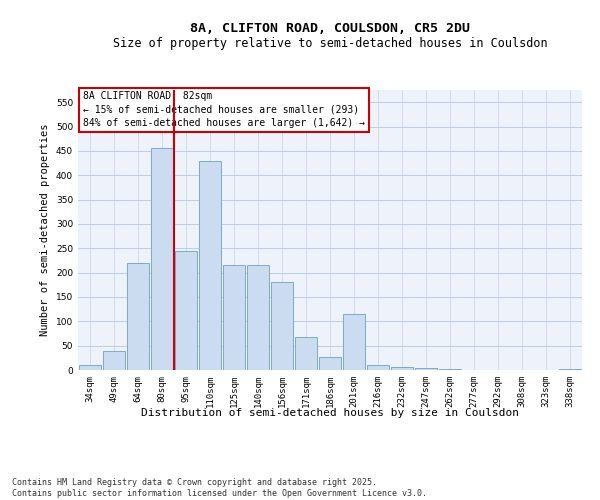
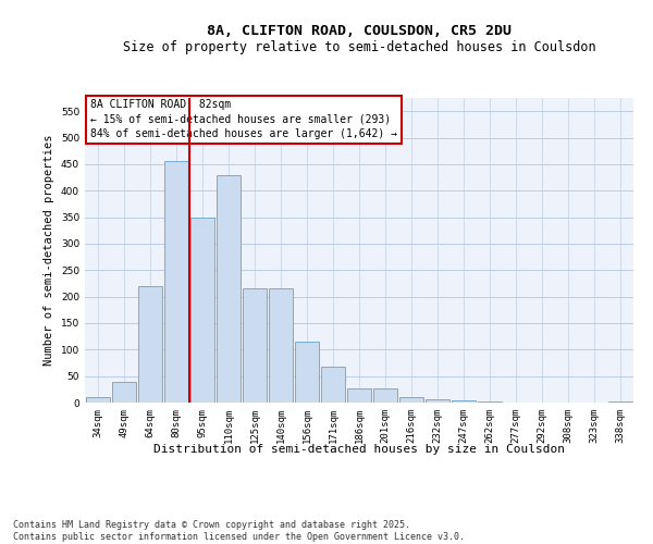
95sqm: 245 -> 350
156sqm: 180 -> 115
201sqm: 115 -> 27
